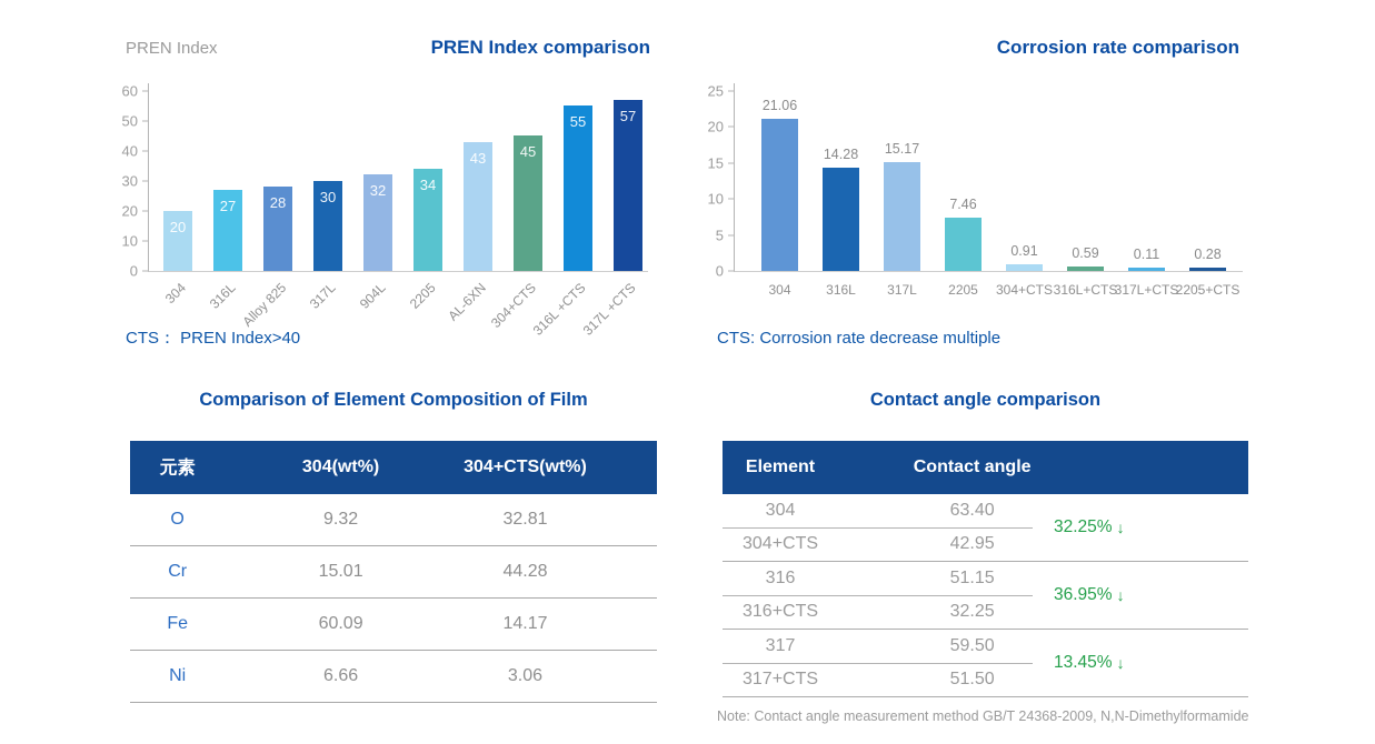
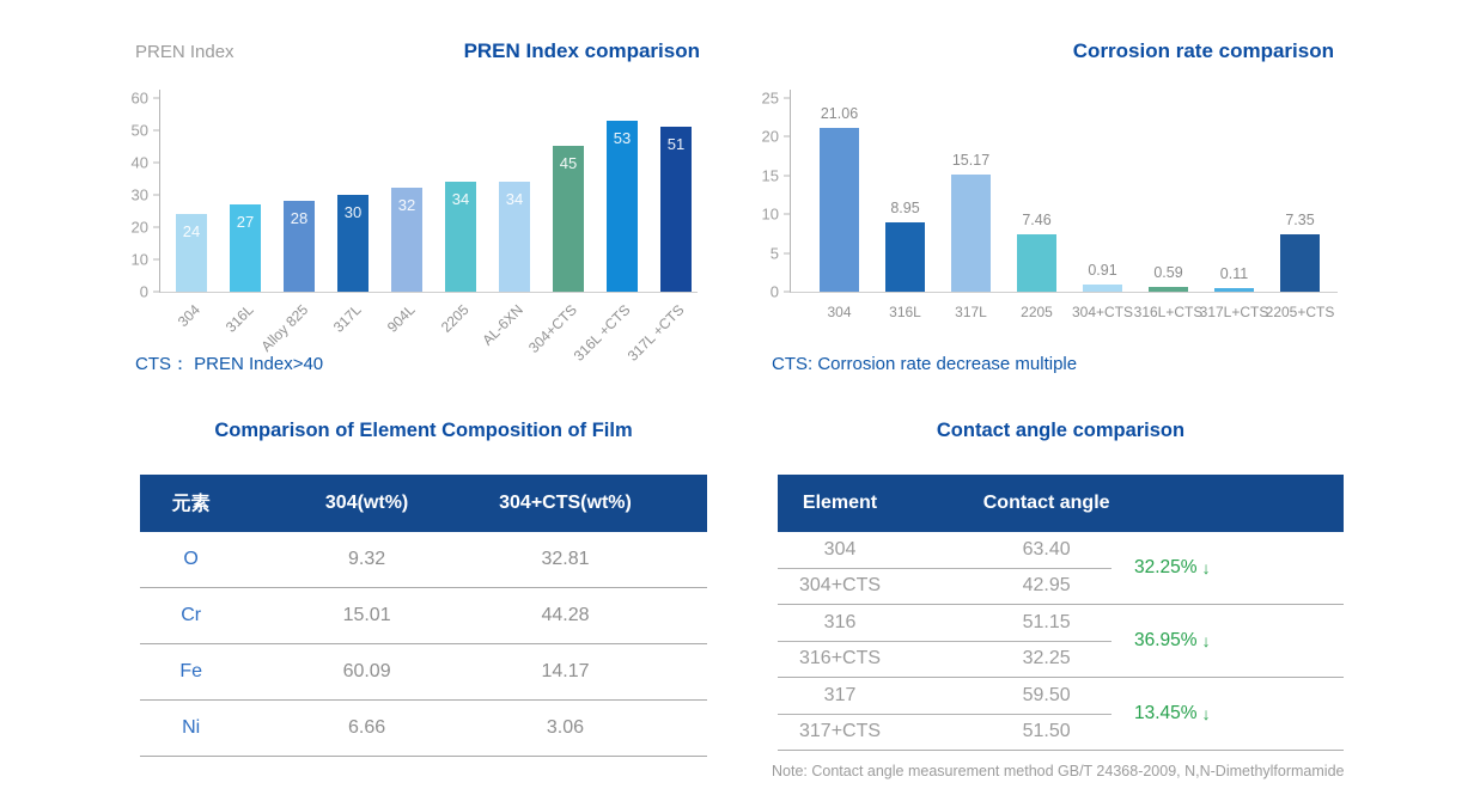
PREN Index comparison/304: 20 -> 24
PREN Index comparison/AL-6XN: 43 -> 34
PREN Index comparison/316L +CTS: 55 -> 53
PREN Index comparison/317L +CTS: 57 -> 51
Corrosion rate comparison/316L: 14.28 -> 8.95
Corrosion rate comparison/2205+CTS: 0.28 -> 7.35
